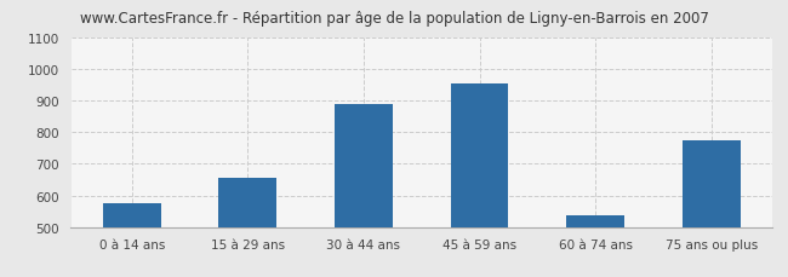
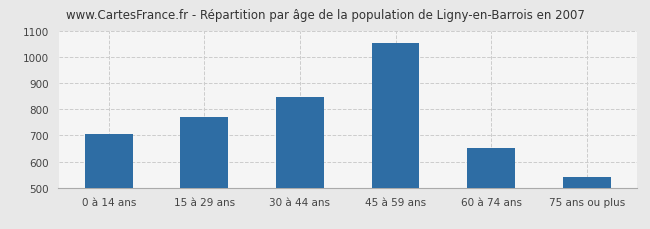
0 à 14 ans: 575 -> 705
15 à 29 ans: 655 -> 770
30 à 44 ans: 890 -> 848
45 à 59 ans: 955 -> 1055
60 à 74 ans: 535 -> 652
75 ans ou plus: 775 -> 542
